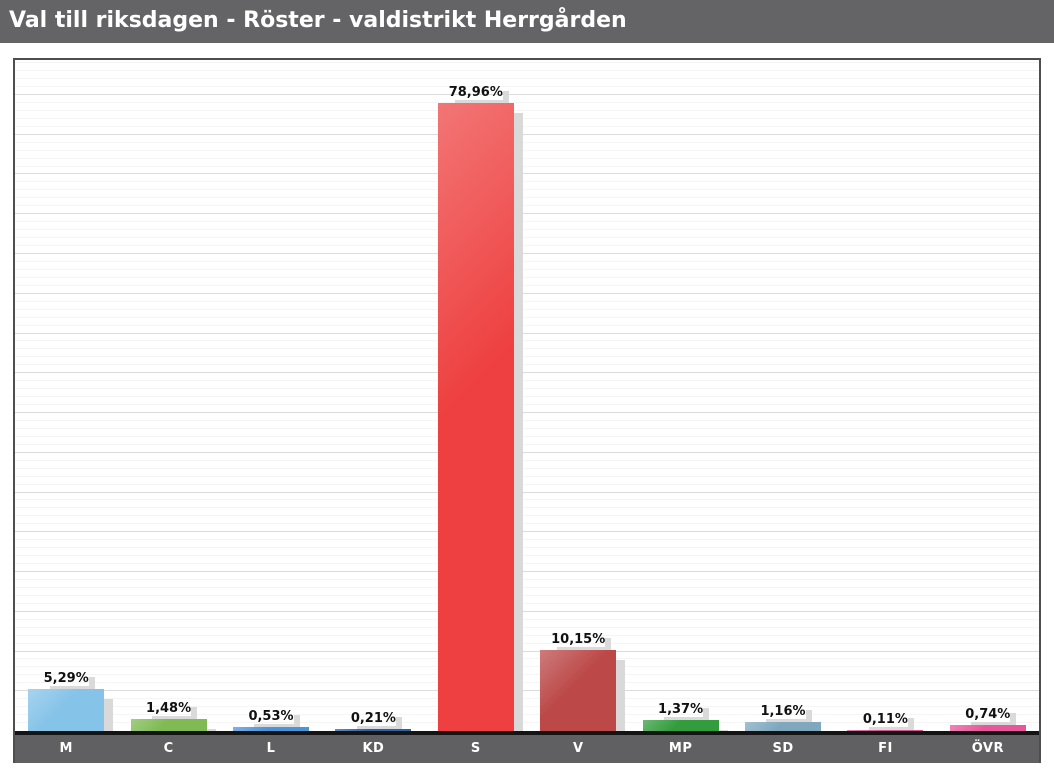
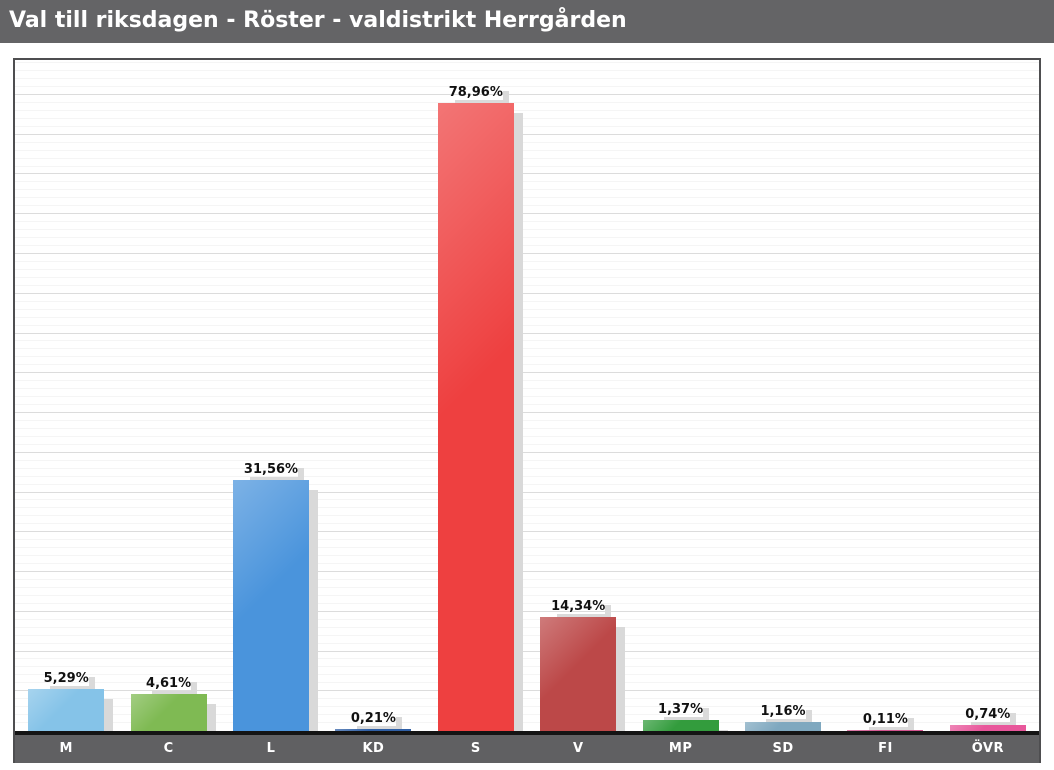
C: 1,48% -> 4,61%
L: 0,53% -> 31,56%
V: 10,15% -> 14,34%
